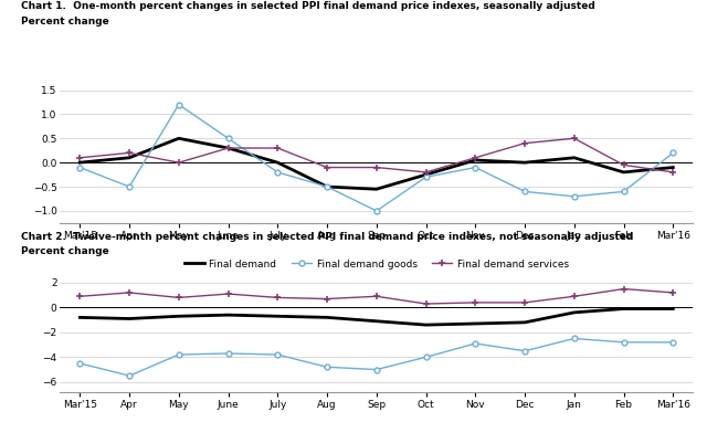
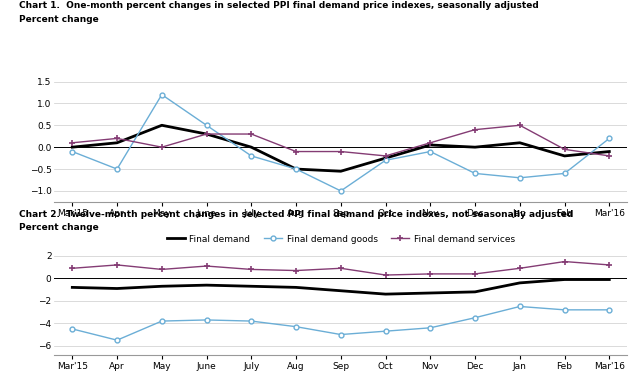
Final demand goods/Aug: -4.8 -> -4.3
Final demand goods/Oct: -4.0 -> -4.7
Final demand goods/Nov: -2.9 -> -4.4
